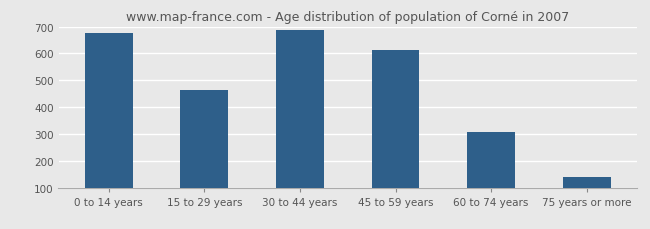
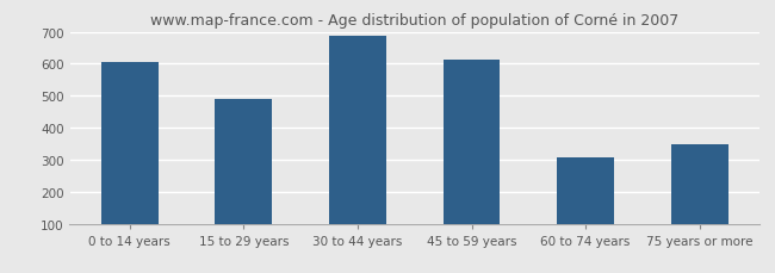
0 to 14 years: 675 -> 605
15 to 29 years: 463 -> 490
75 years or more: 140 -> 350
